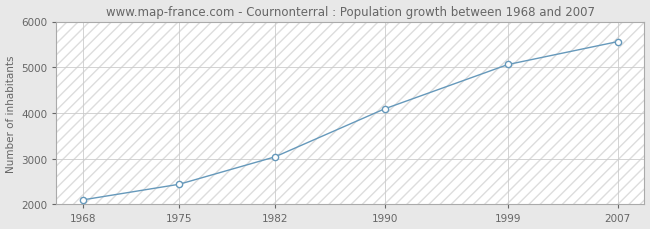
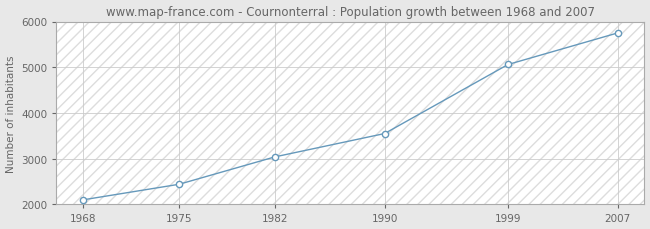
1990: 4090 -> 3550
2007: 5560 -> 5750
